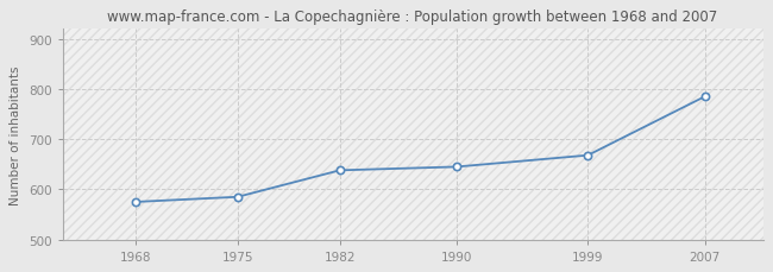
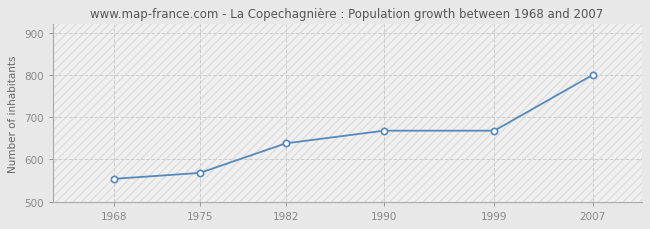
1968: 575 -> 554
1975: 585 -> 568
1990: 645 -> 668
2007: 785 -> 800
